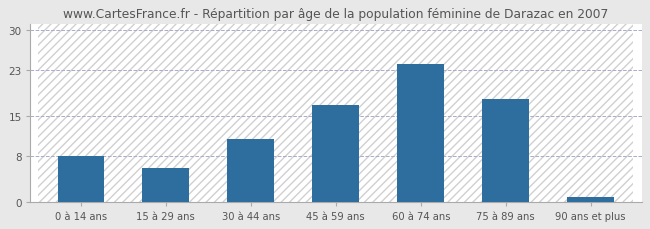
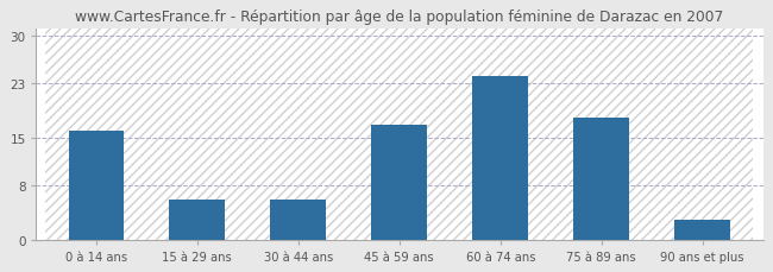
0 à 14 ans: 8 -> 16
30 à 44 ans: 11 -> 6
90 ans et plus: 1 -> 3
